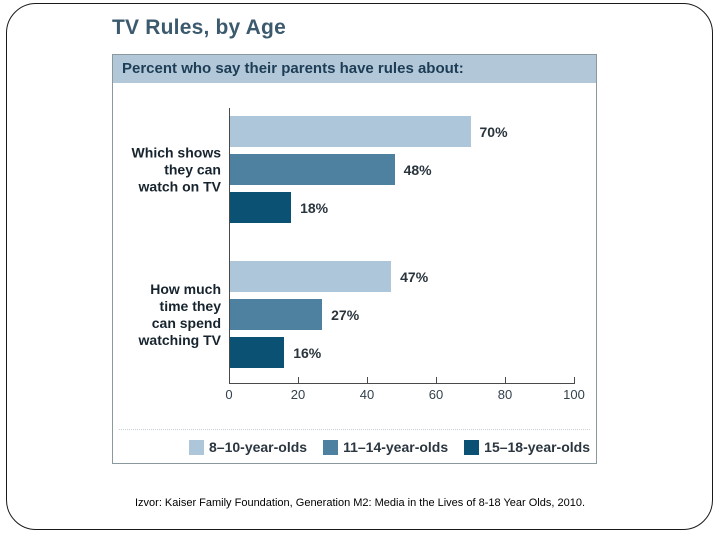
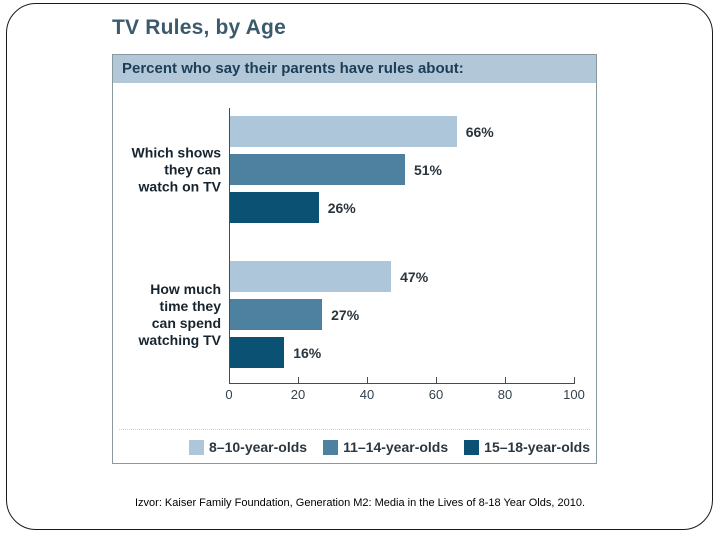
8–10-year-olds/Which shows they can watch on TV: 70% -> 66%
11–14-year-olds/Which shows they can watch on TV: 48% -> 51%
15–18-year-olds/Which shows they can watch on TV: 18% -> 26%
